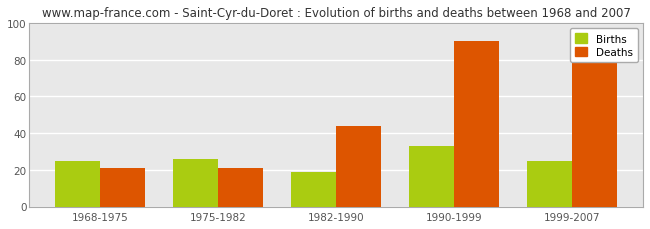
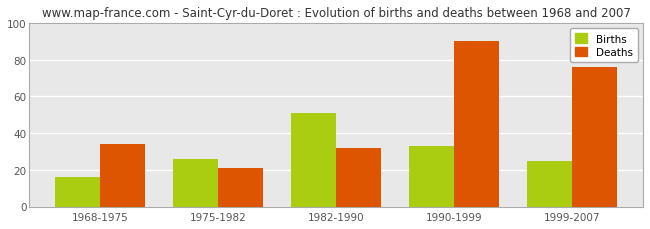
Births/1968-1975: 25 -> 16
Deaths/1968-1975: 21 -> 34
Births/1982-1990: 19 -> 51
Deaths/1982-1990: 44 -> 32
Deaths/1999-2007: 80 -> 76
